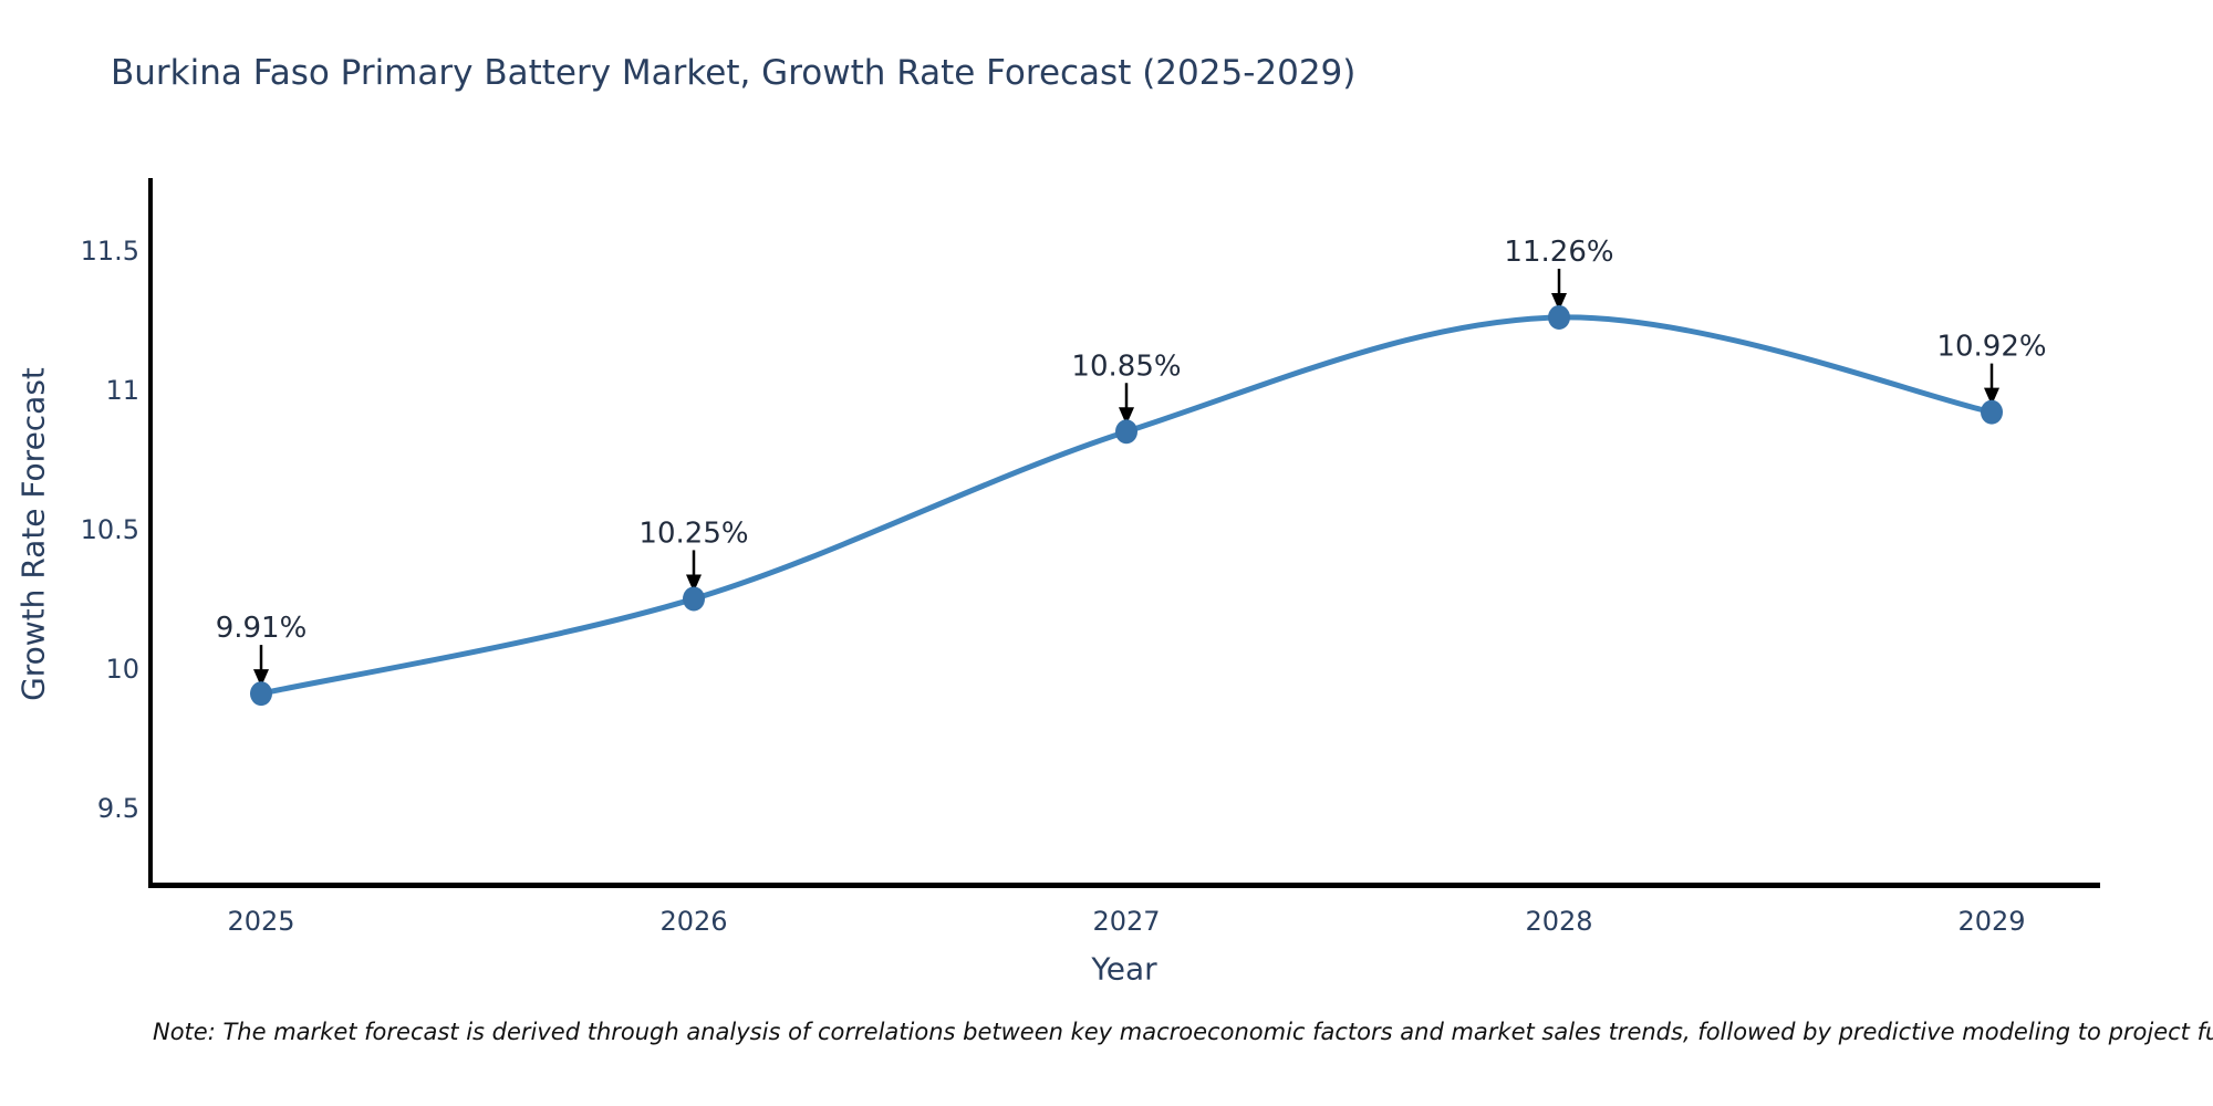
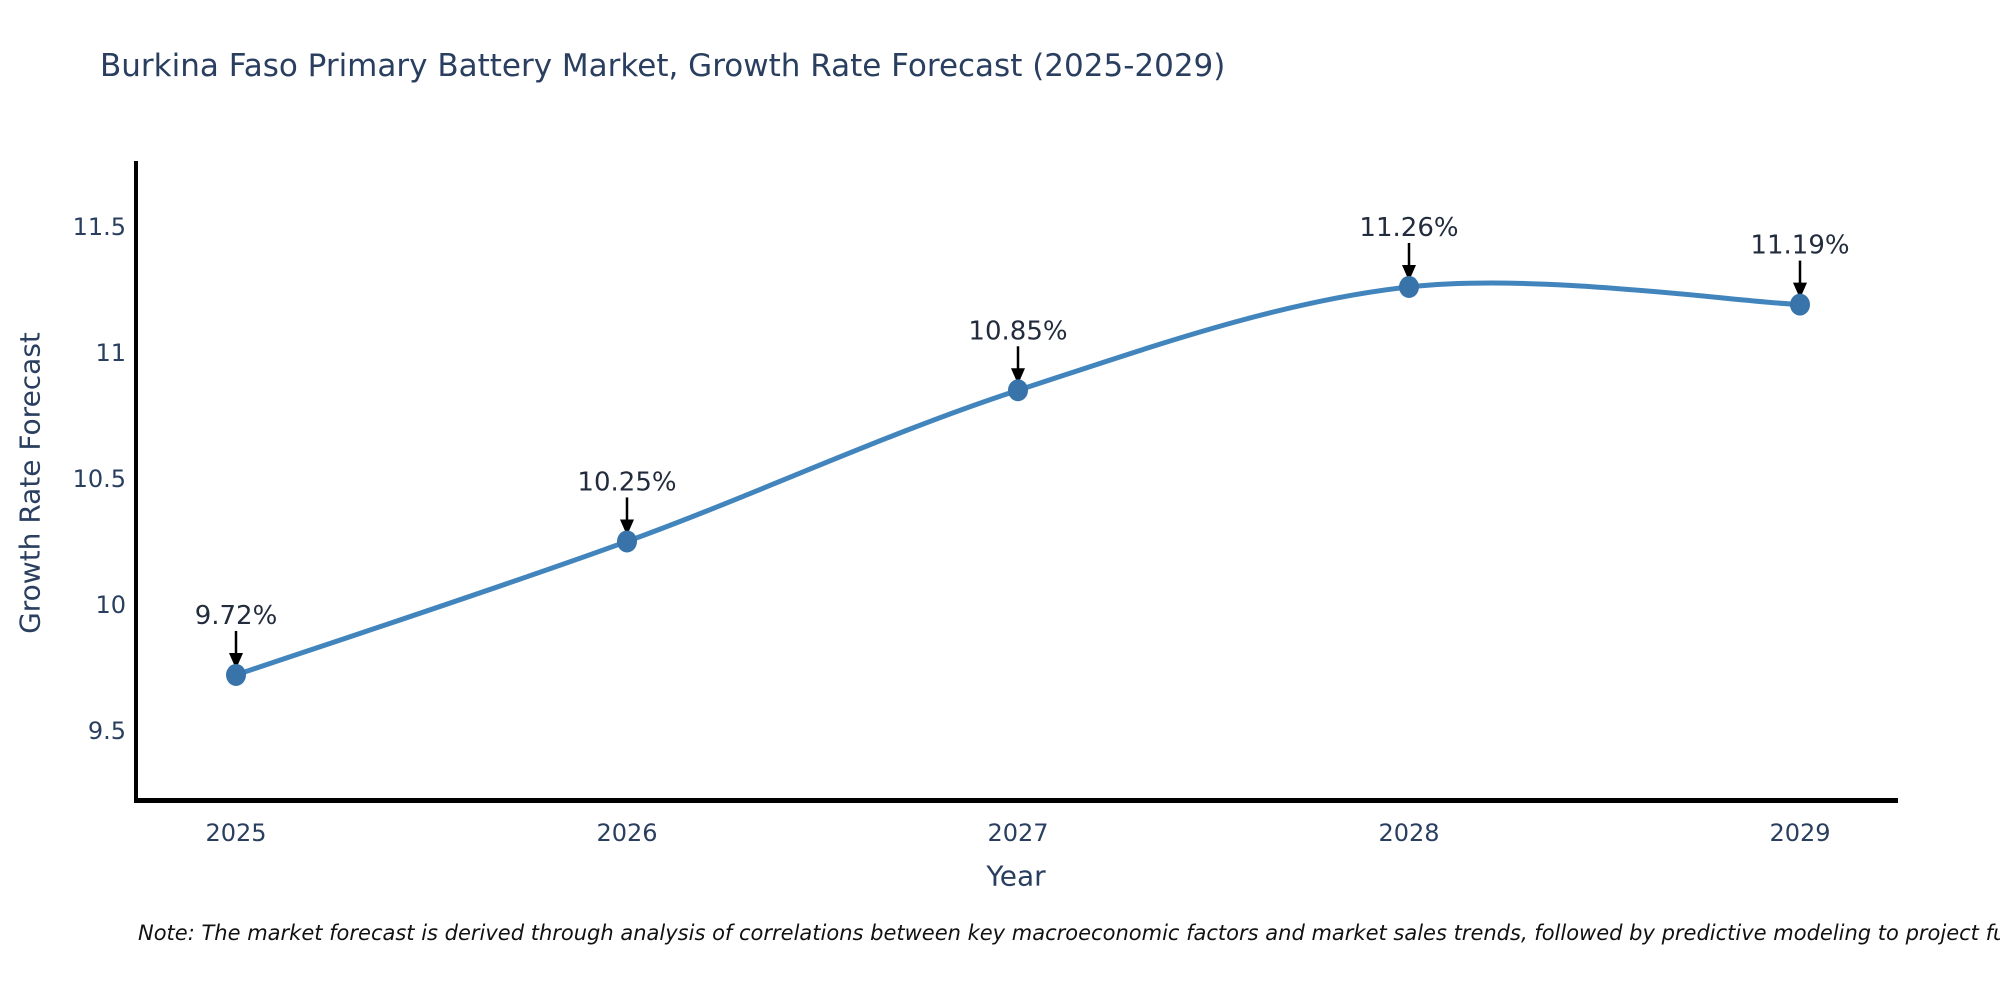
2025: 9.91% -> 9.72%
2029: 10.92% -> 11.19%
